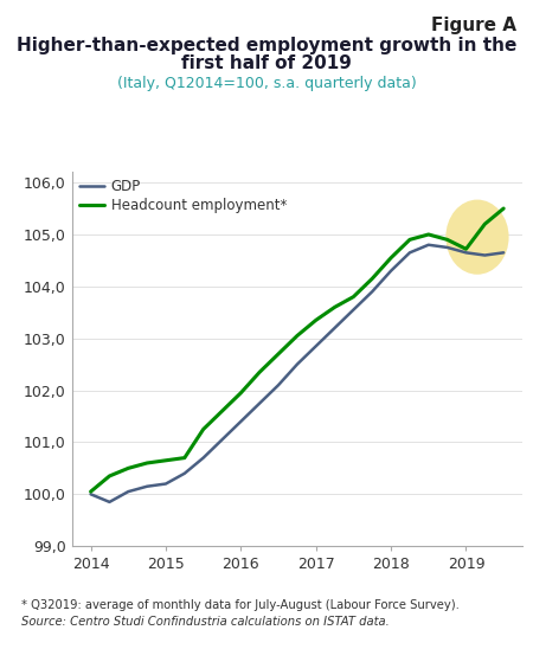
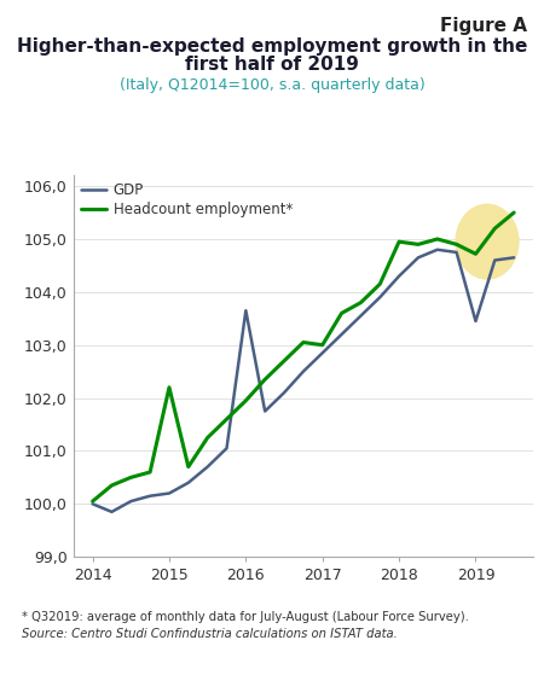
Headcount employment*/2015: 100,65 -> 102,20
GDP/2016: 101,40 -> 103,65
Headcount employment*/2017: 103,35 -> 103,00
Headcount employment*/2018: 104,55 -> 104,95
GDP/2019: 104,65 -> 103,45
